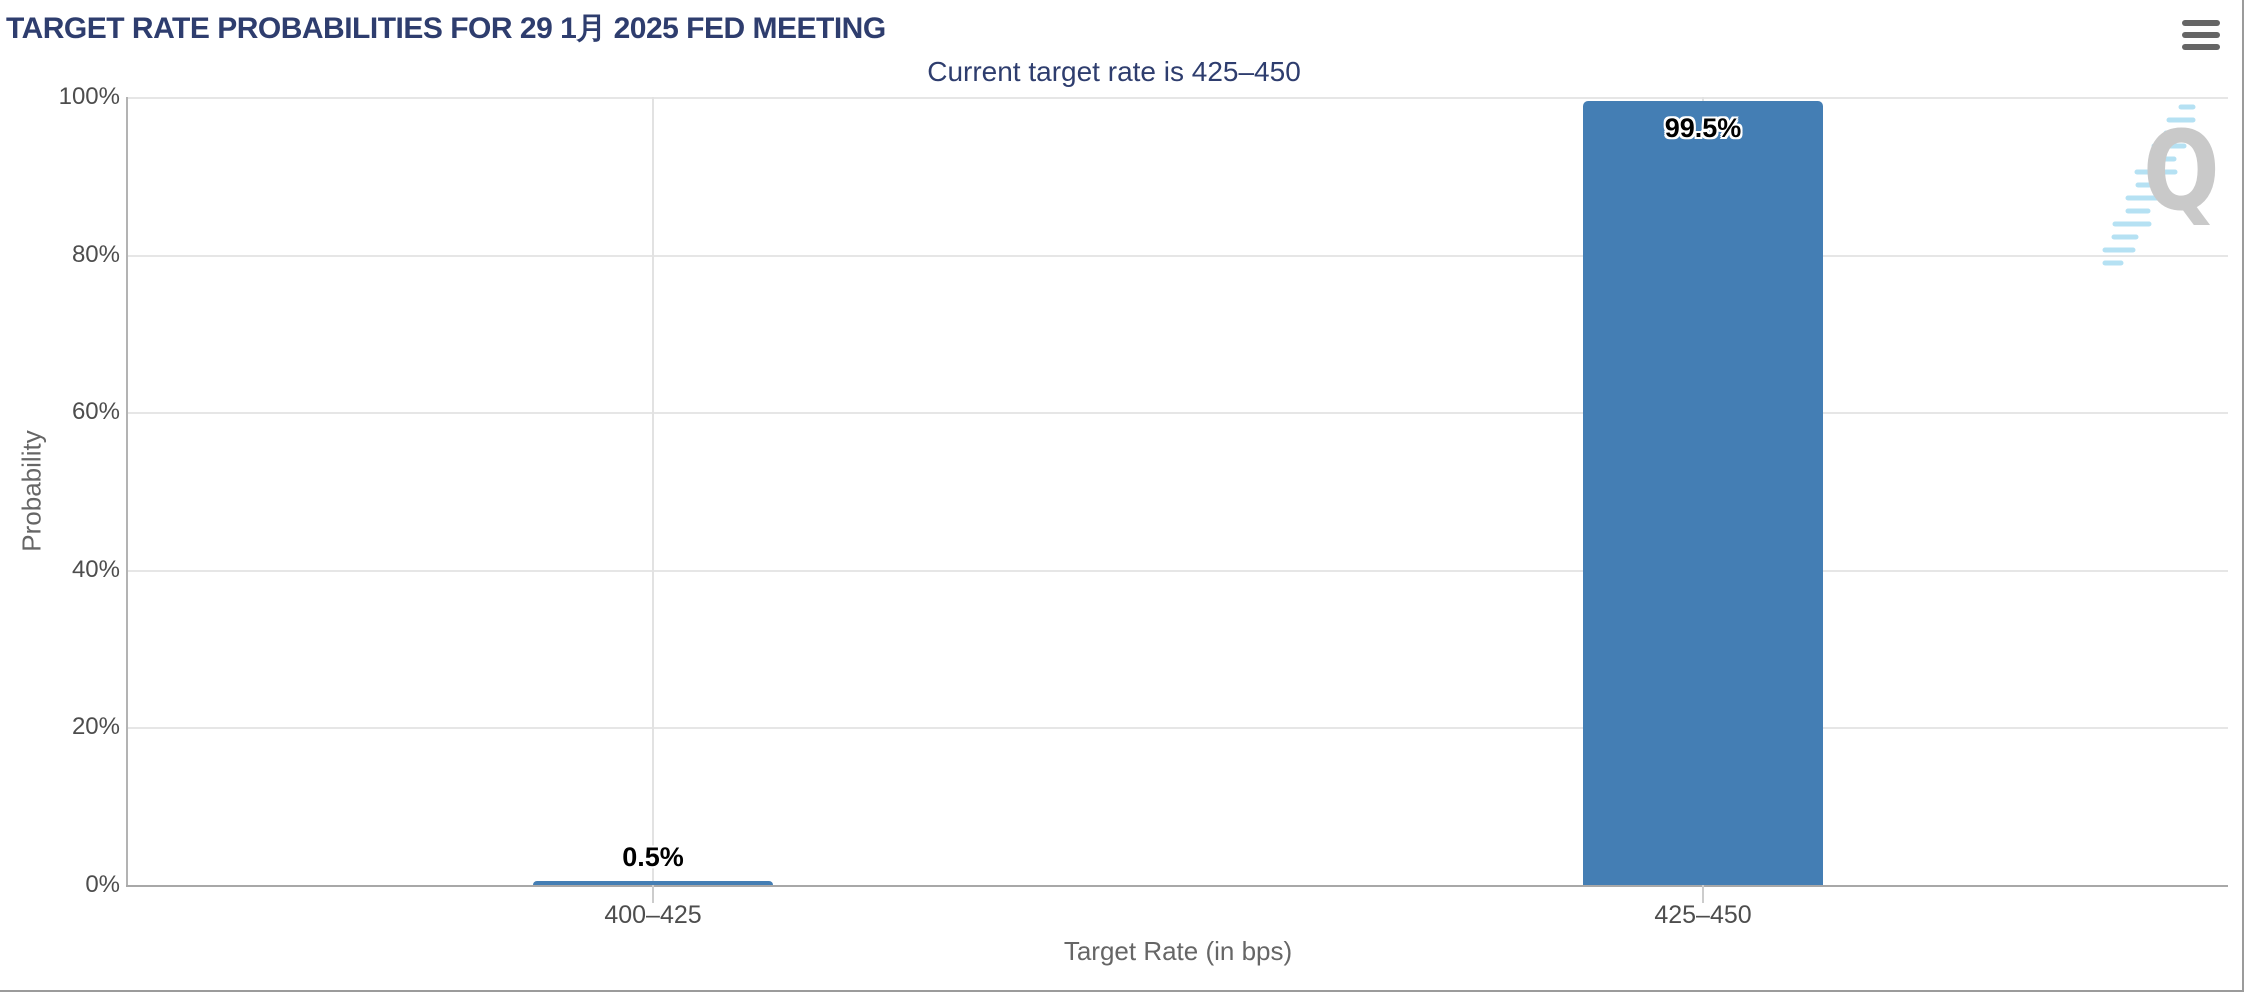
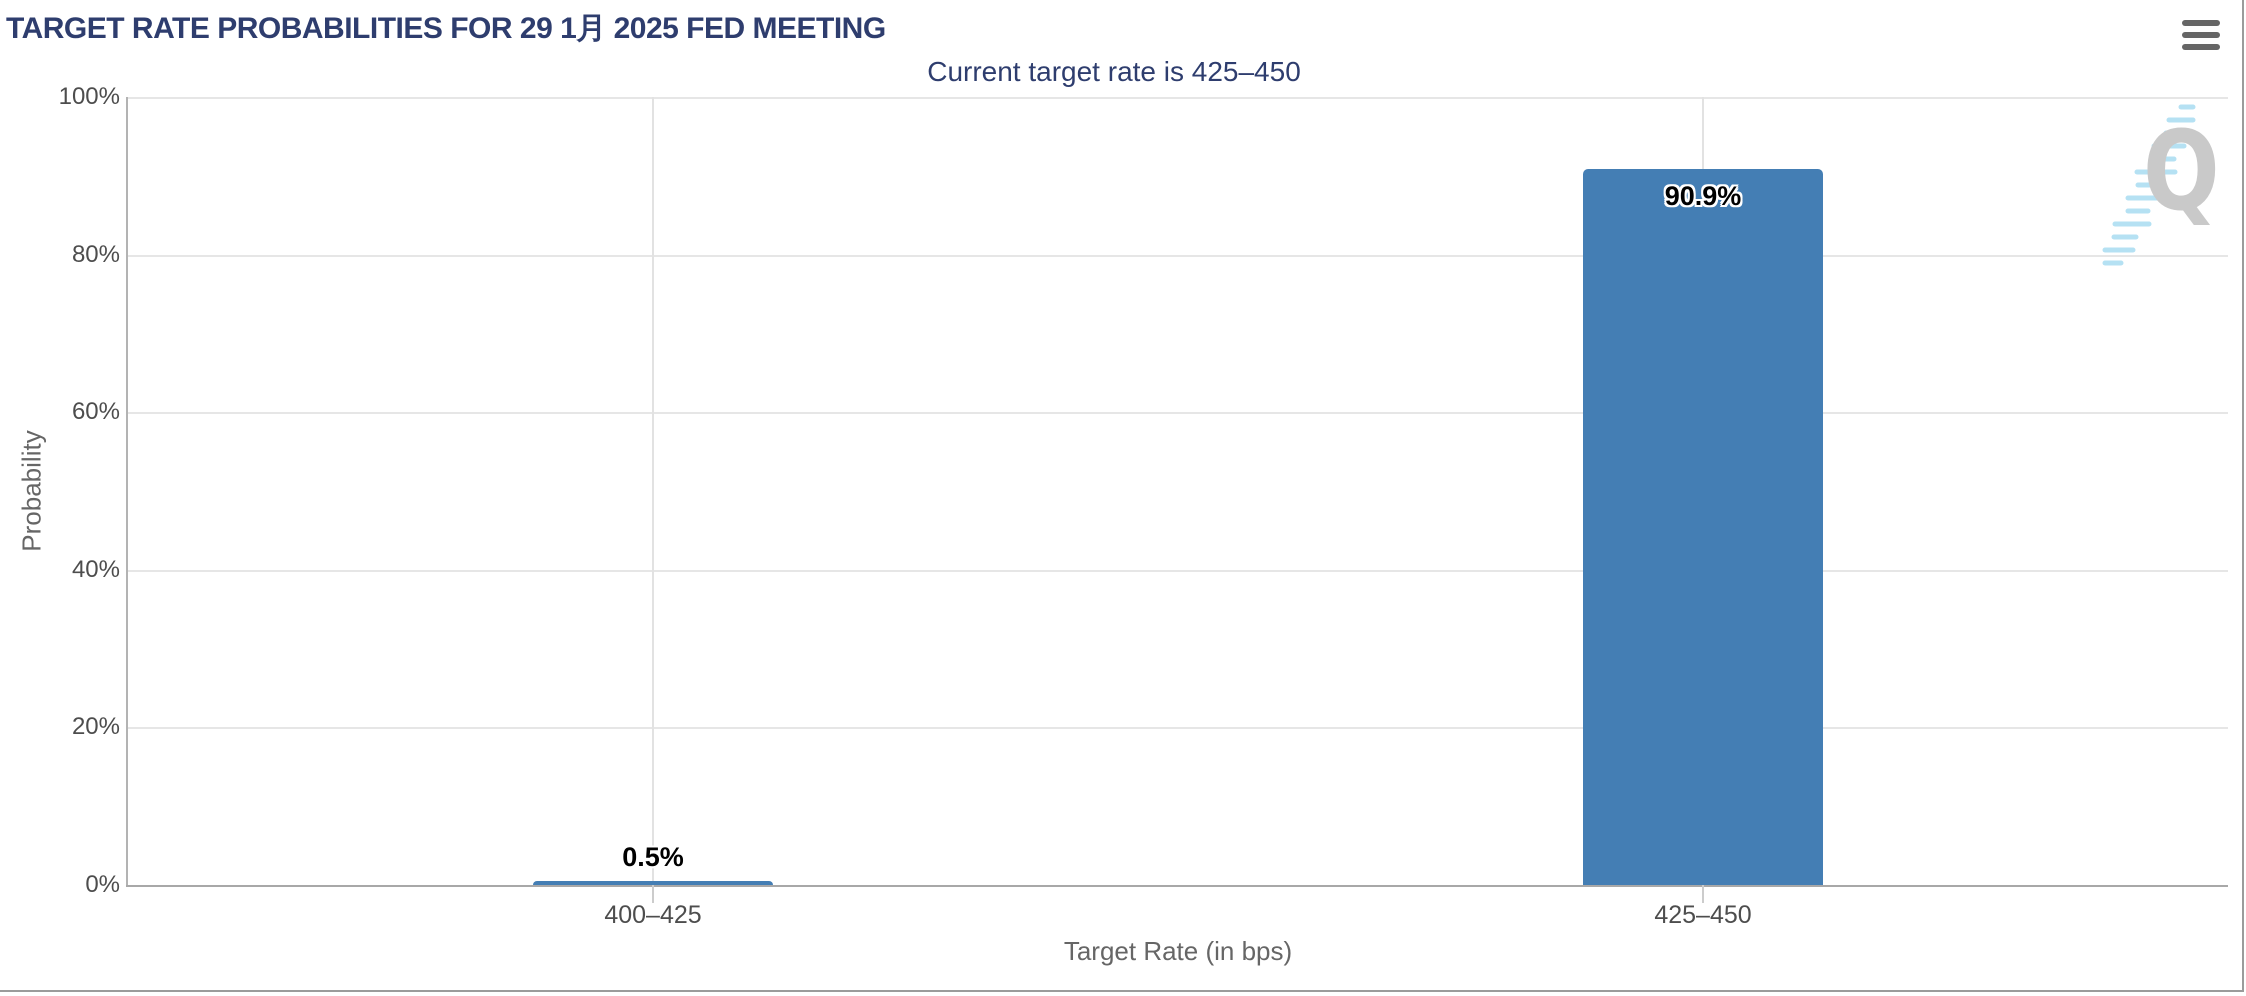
425–450: 99.5% -> 90.9%
